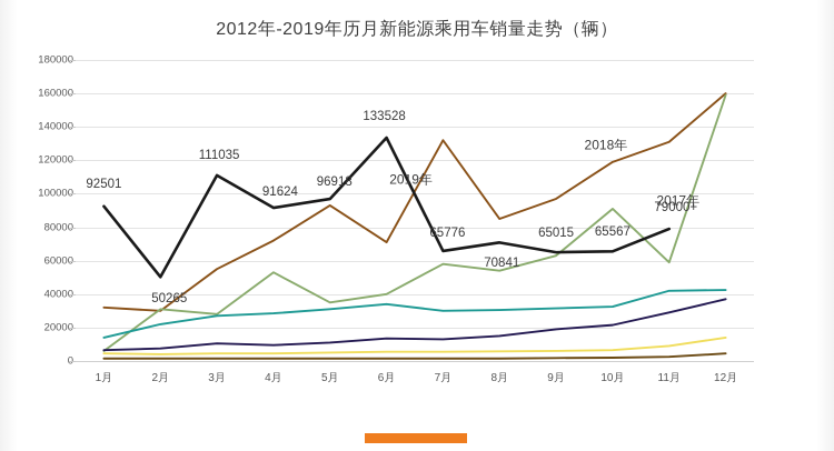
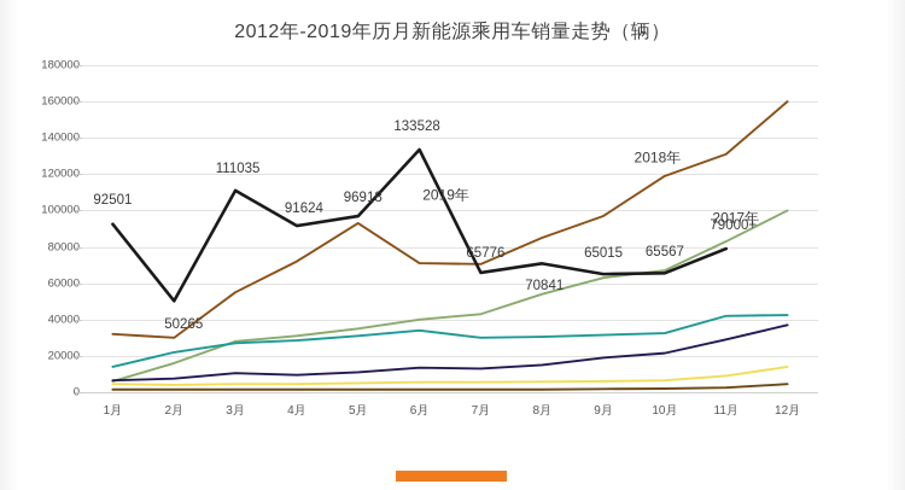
2017年/2月: 31000 -> 16000
2017年/4月: 53000 -> 31000
2018年/7月: 132000 -> 70000
2017年/7月: 58000 -> 43000
2017年/10月: 91000 -> 67000
2017年/11月: 59000 -> 83000
2017年/12月: 159000 -> 100000
